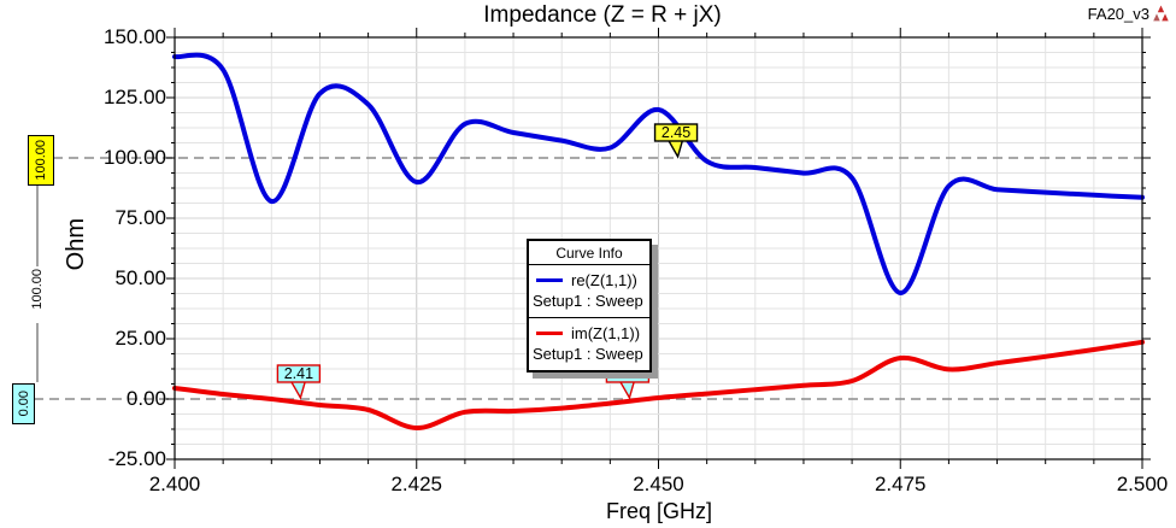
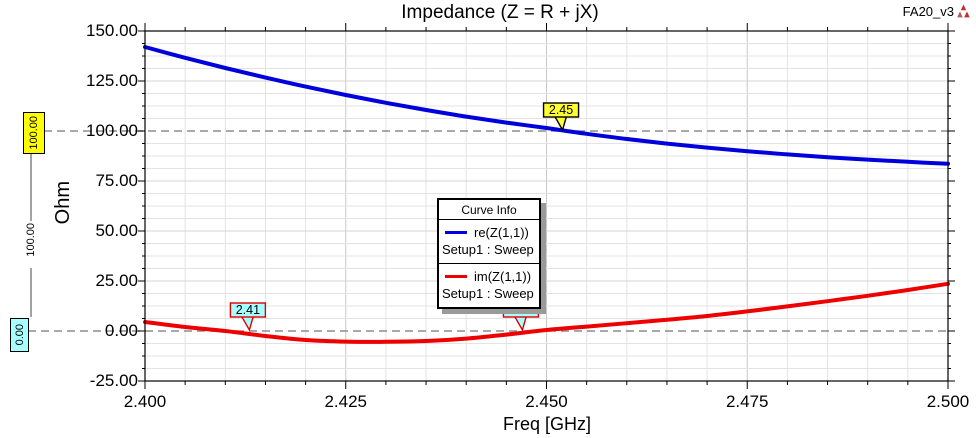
re(Z(1,1))/2.41: 82 -> 132
re(Z(1,1))/2.425: 90 -> 118
im(Z(1,1))/2.425: -12 -> -5
re(Z(1,1))/2.45: 120 -> 102
re(Z(1,1))/2.475: 44 -> 90
im(Z(1,1))/2.475: 17 -> 10
